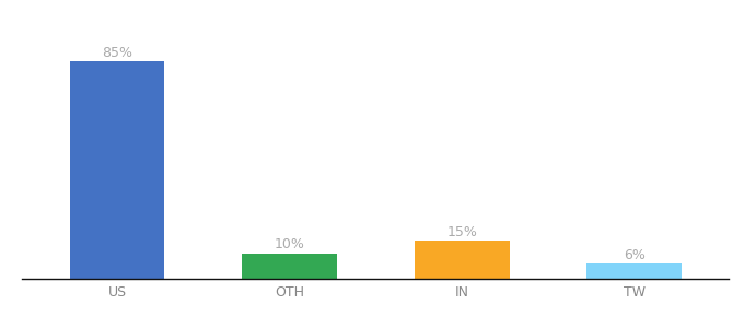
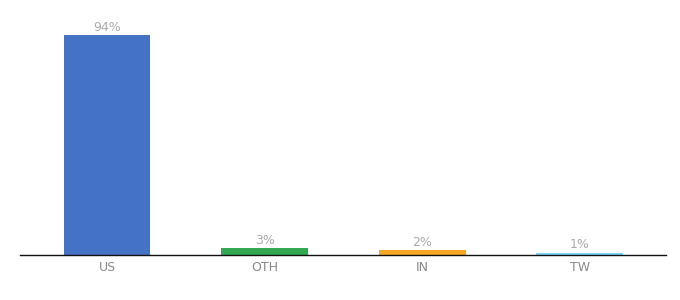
US: 85% -> 94%
OTH: 10% -> 3%
IN: 15% -> 2%
TW: 6% -> 1%
